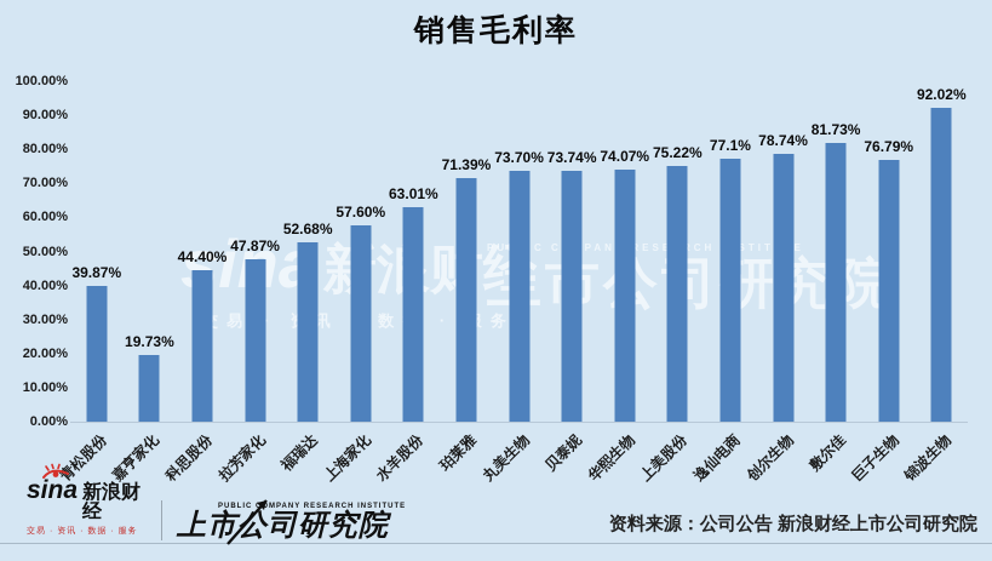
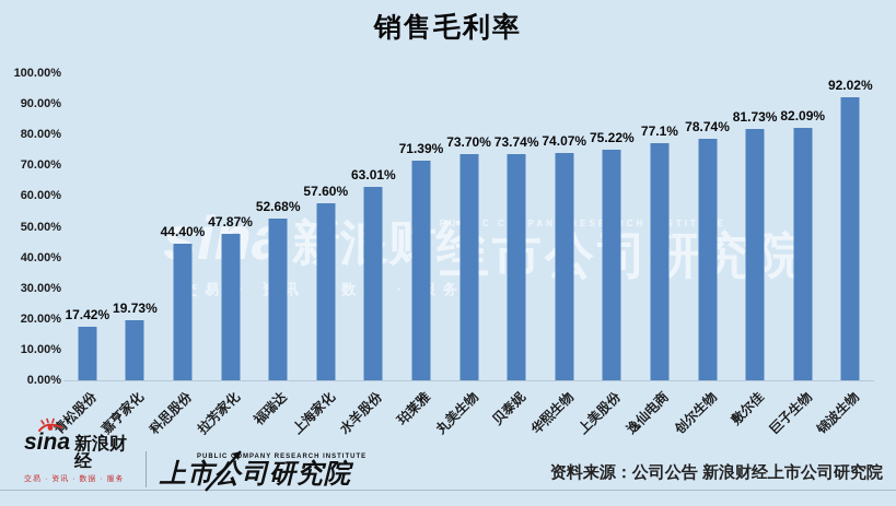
青松股份: 39.87% -> 17.42%
巨子生物: 76.79% -> 82.09%
